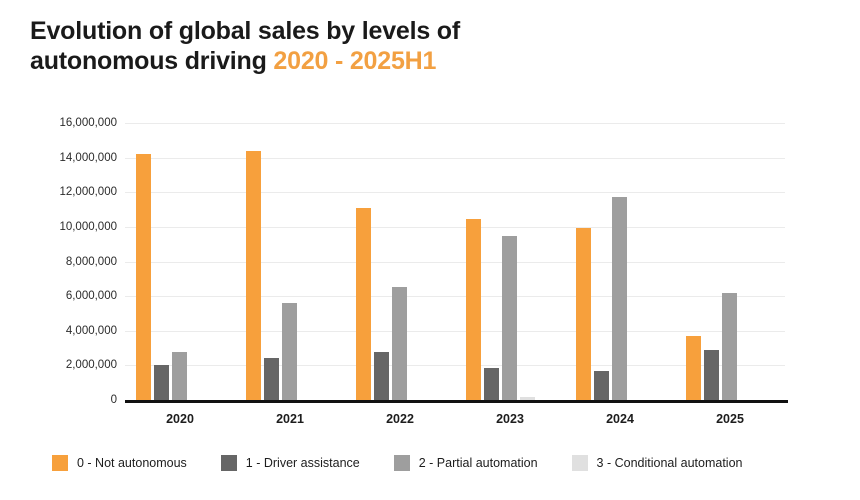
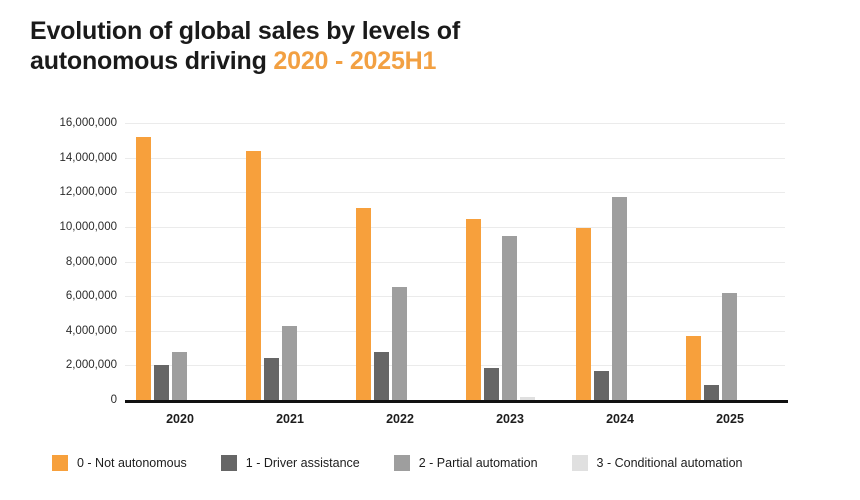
0 - Not autonomous/2020: 14200000 -> 15200000
2 - Partial automation/2021: 5600000 -> 4200000
1 - Driver assistance/2025: 2900000 -> 800000
